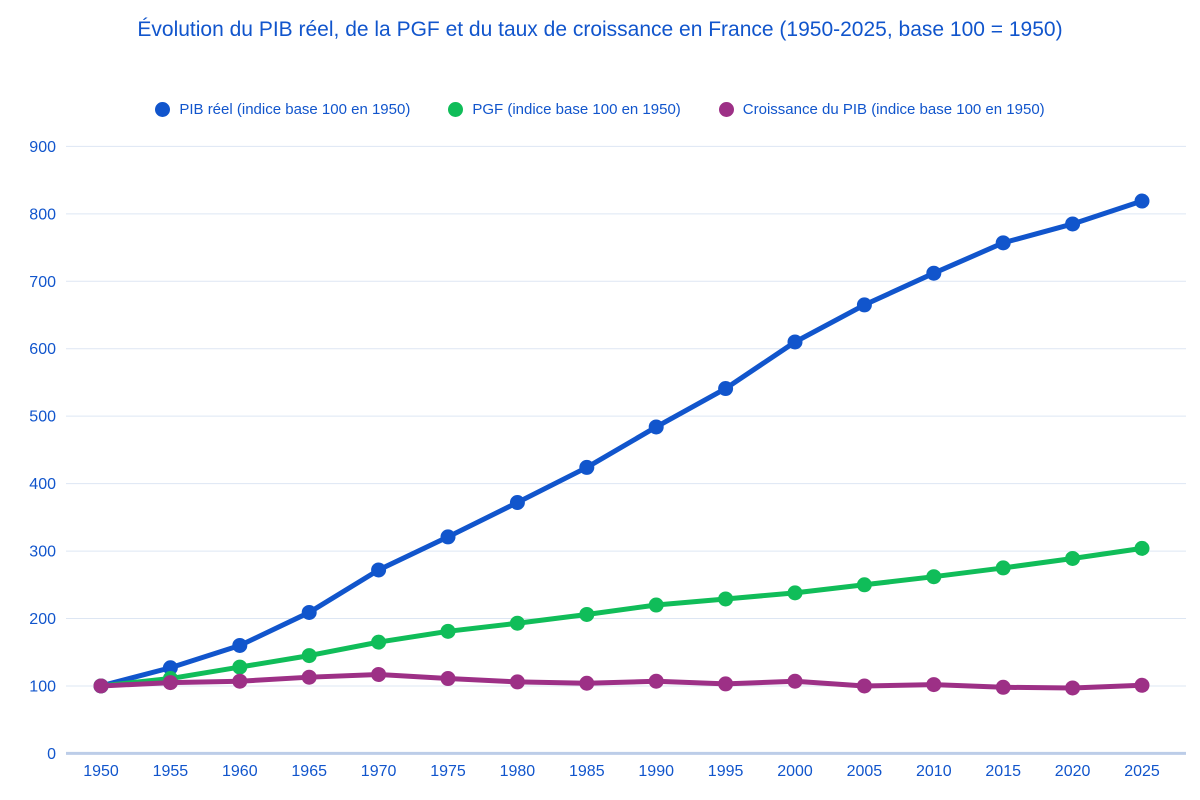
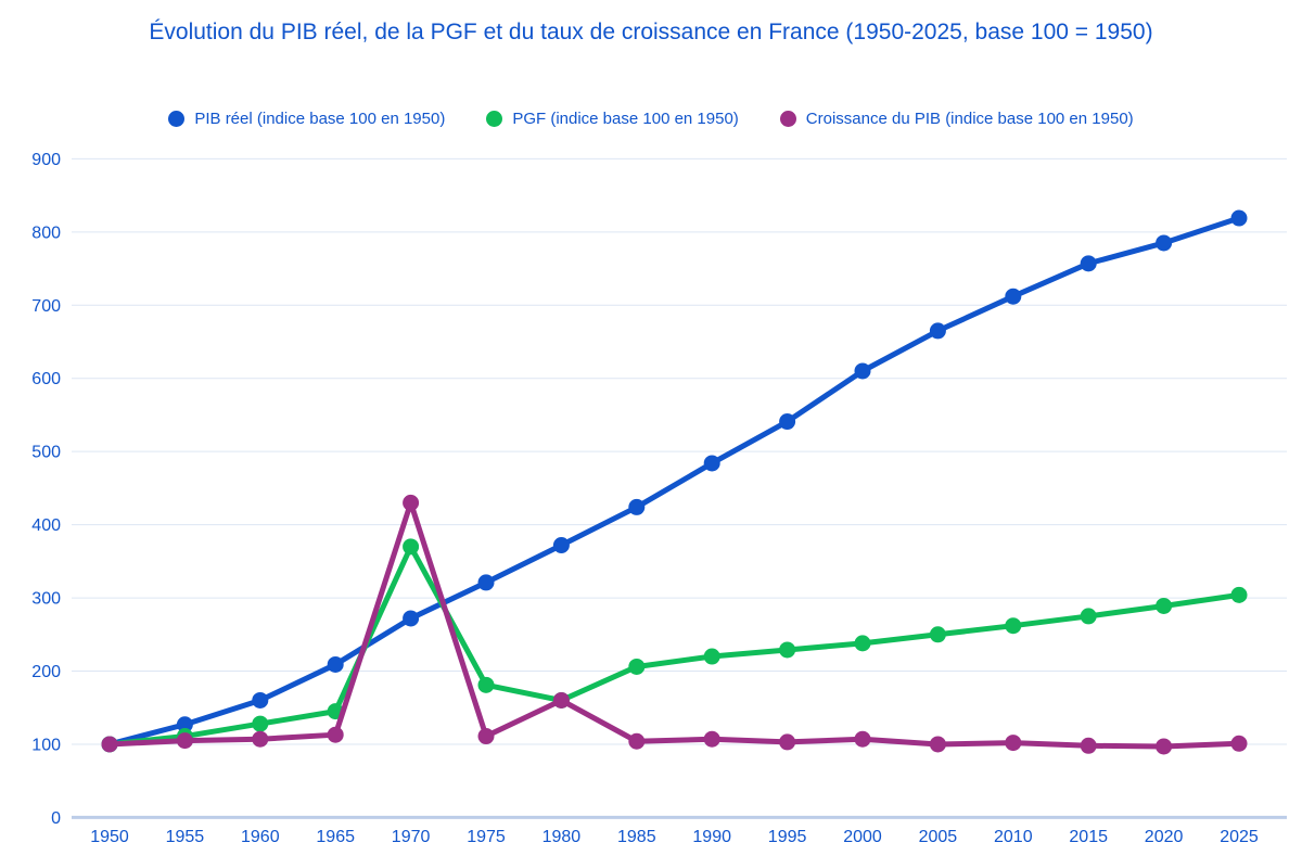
PGF (indice base 100 en 1950)/1970: 160 -> 370
Croissance du PIB (indice base 100 en 1950)/1970: 120 -> 430
PGF (indice base 100 en 1950)/1980: 190 -> 160
Croissance du PIB (indice base 100 en 1950)/1980: 110 -> 160
